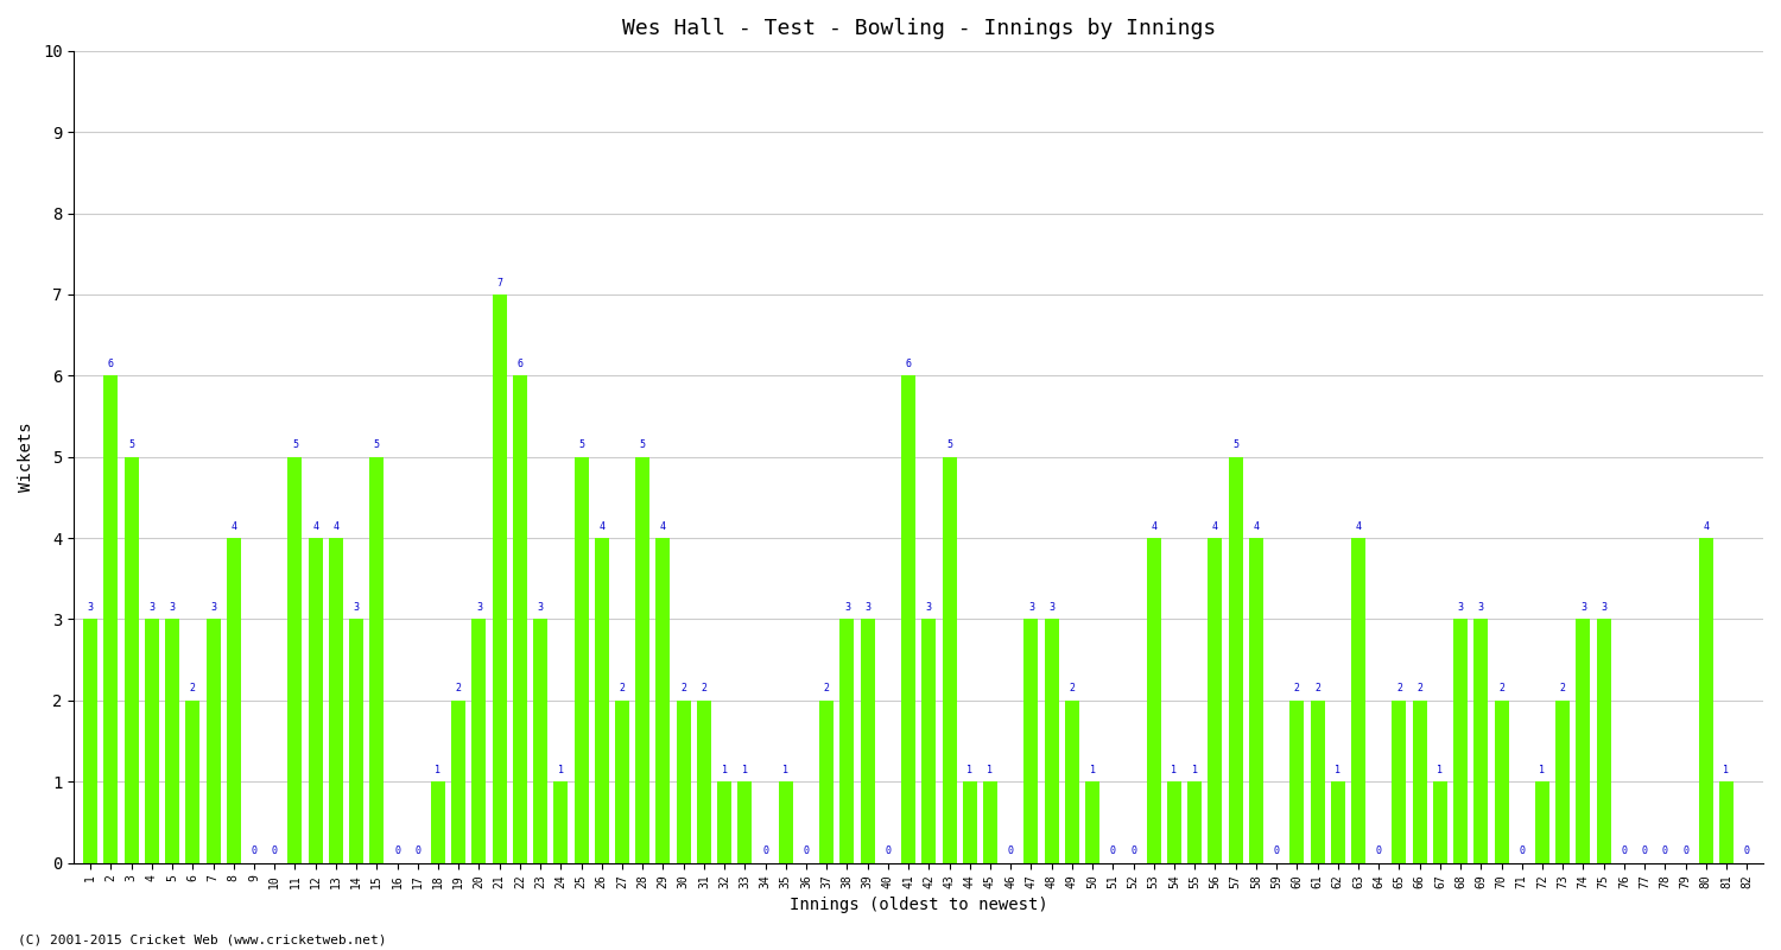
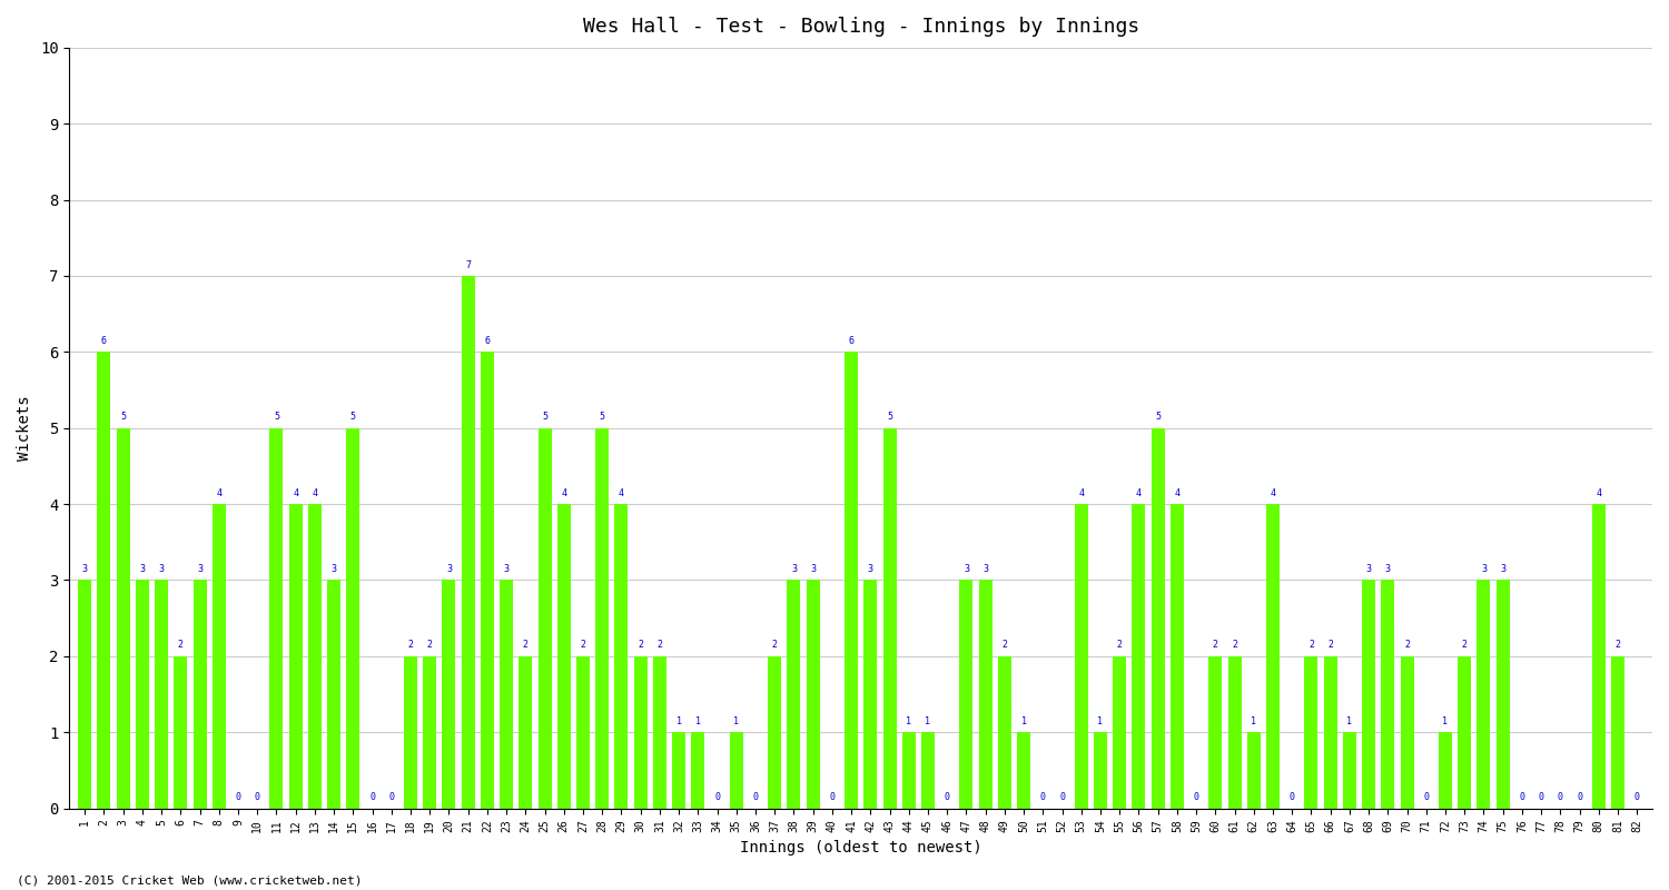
18: 1 -> 2
24: 1 -> 2
55: 1 -> 2
81: 1 -> 2
